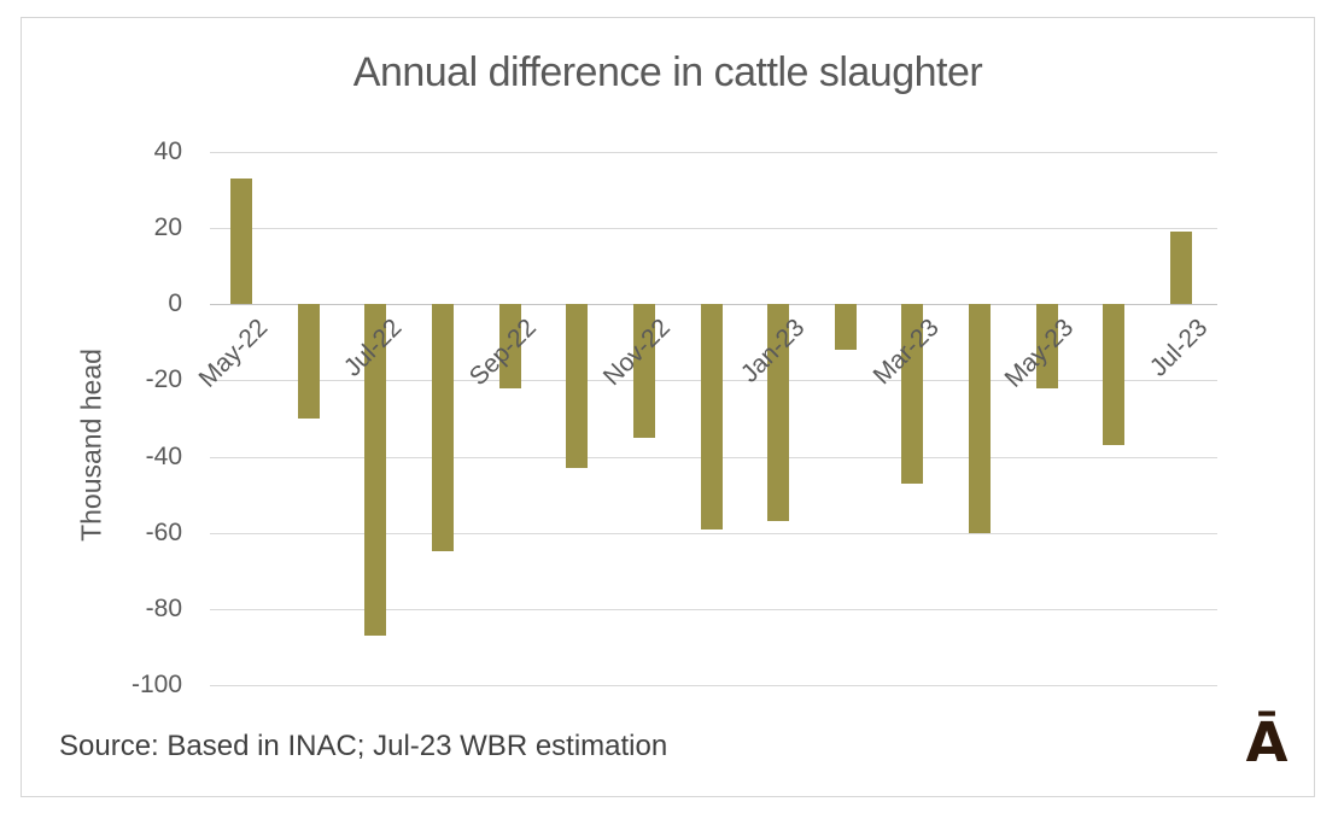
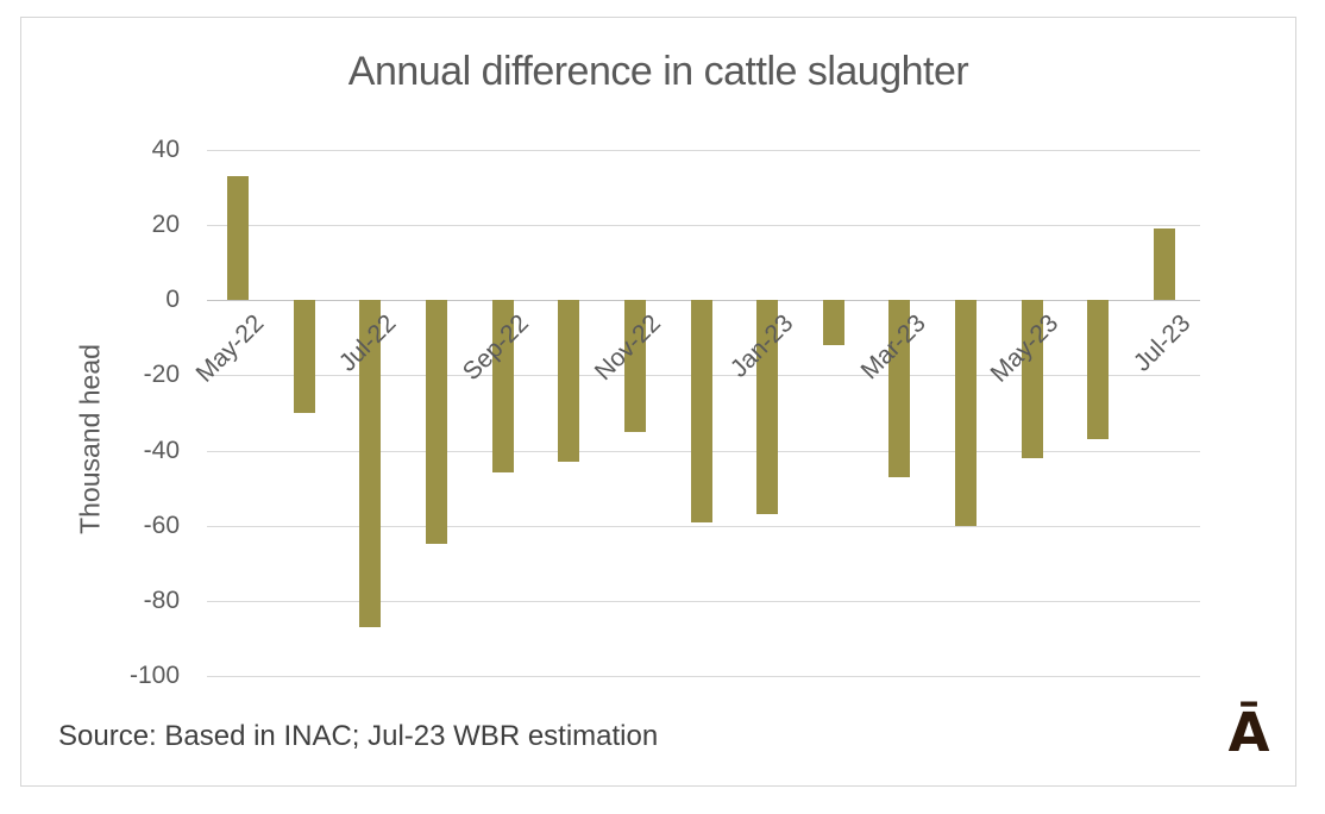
Sep-22: -22 -> -46
May-23: -22 -> -42
